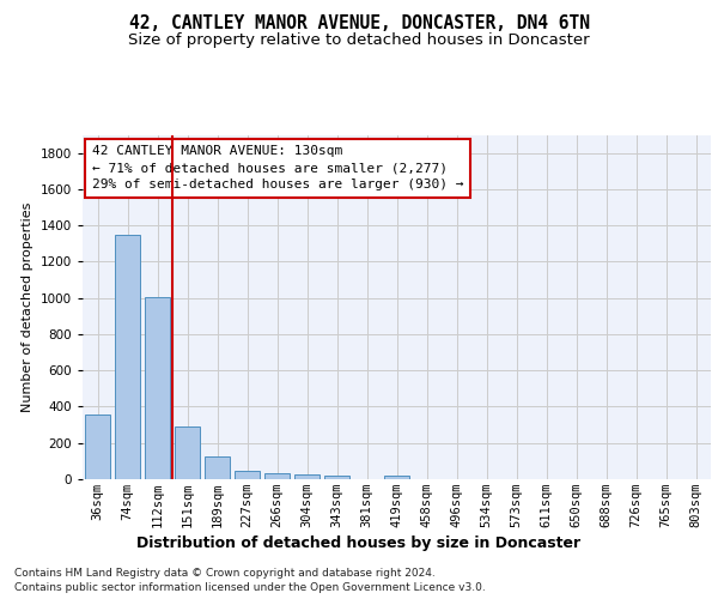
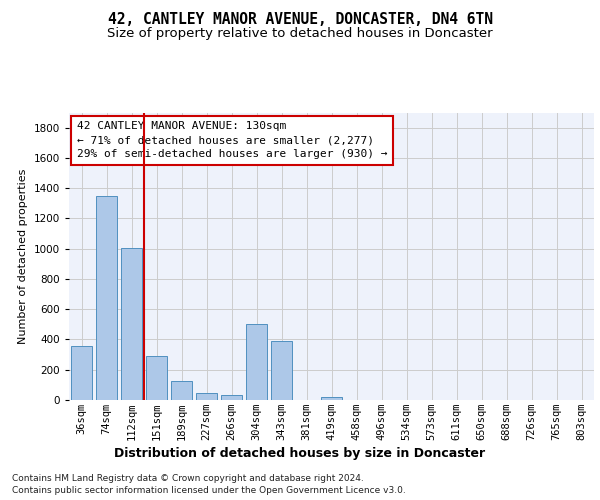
304sqm: 30 -> 500
343sqm: 20 -> 390
